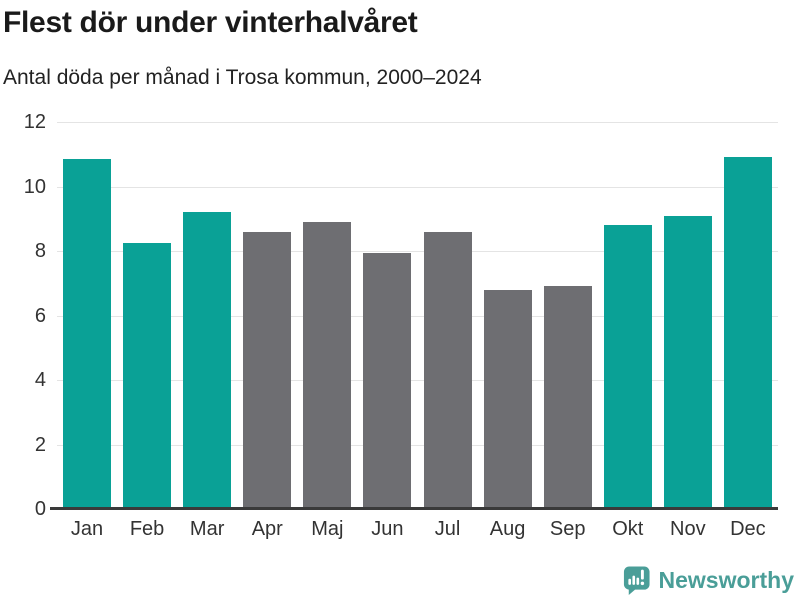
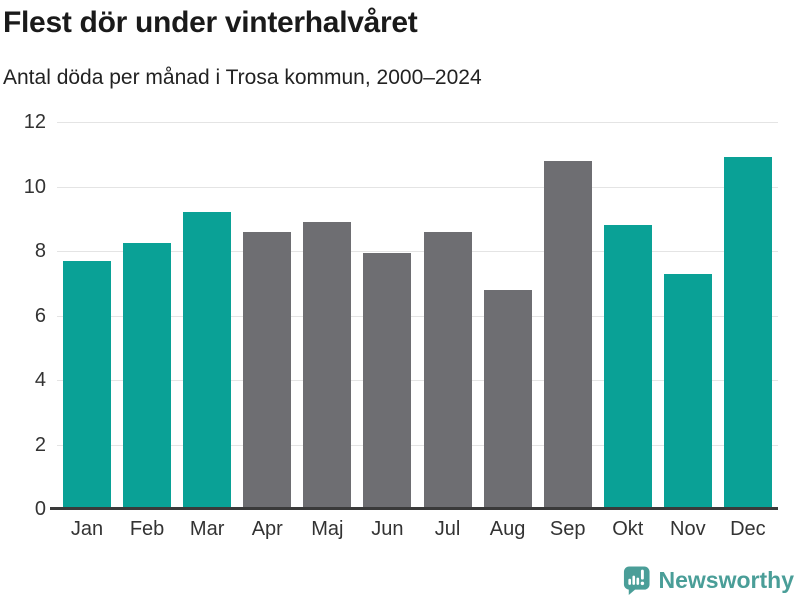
Jan: 10.8 -> 7.7
Sep: 6.9 -> 10.8
Nov: 9.1 -> 7.3
